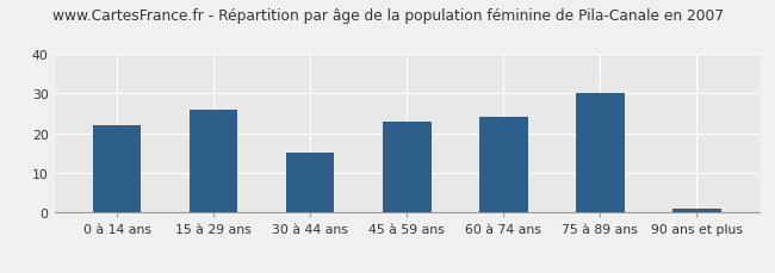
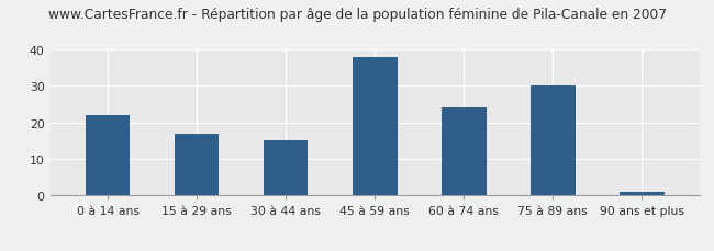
15 à 29 ans: 26 -> 17
45 à 59 ans: 23 -> 38
